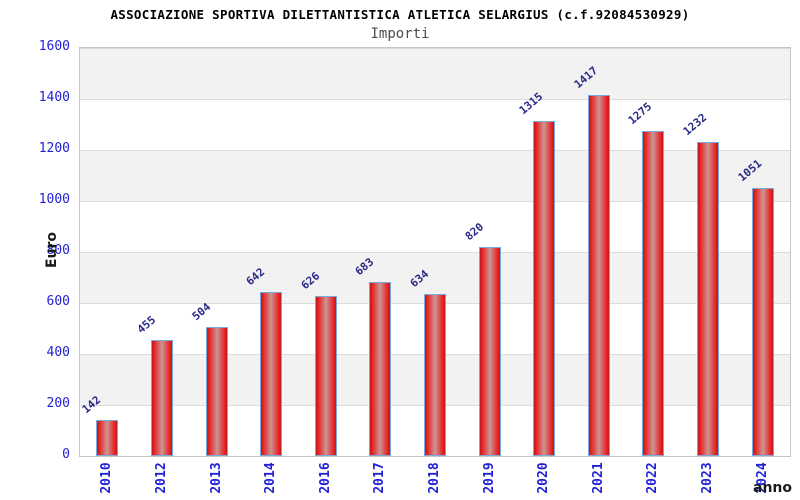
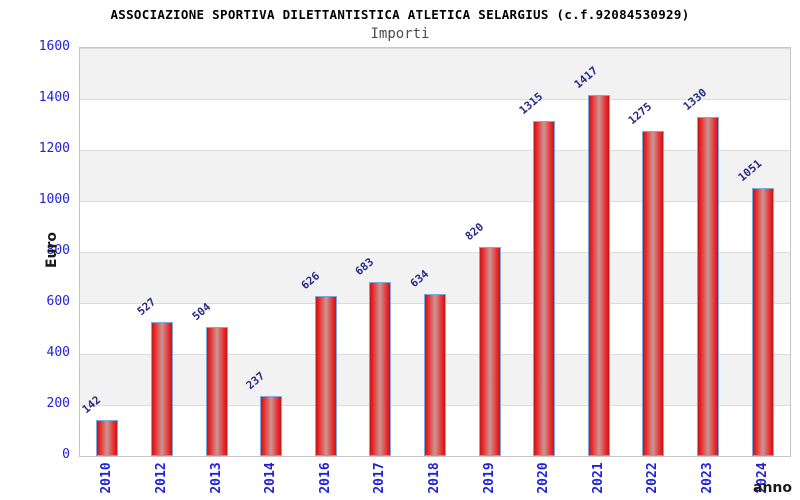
2012: 455 -> 527
2014: 642 -> 237
2023: 1232 -> 1330
